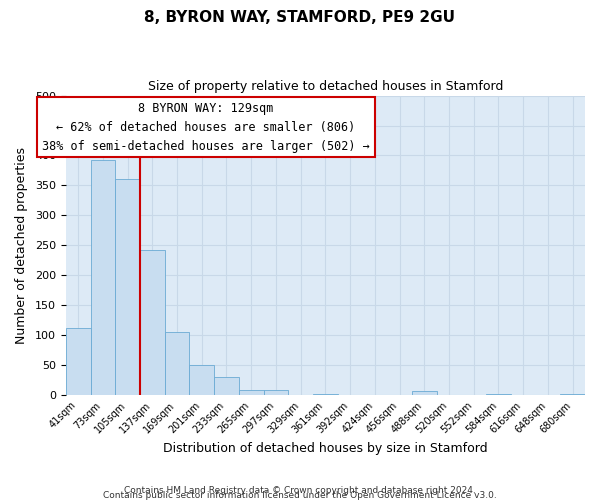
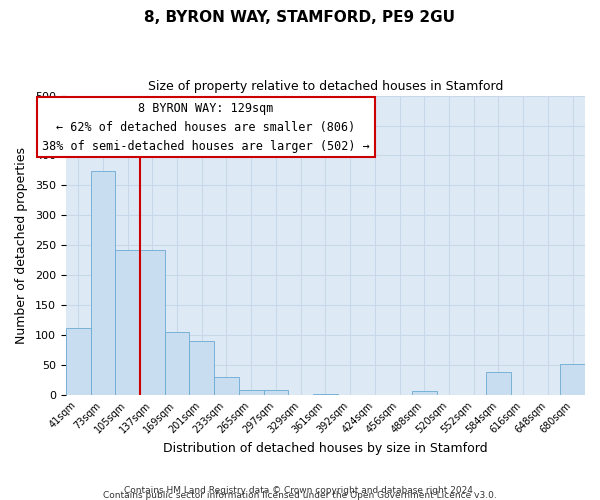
73sqm: 393 -> 374
105sqm: 360 -> 242
201sqm: 50 -> 90
584sqm: 2 -> 38
680sqm: 2 -> 52
